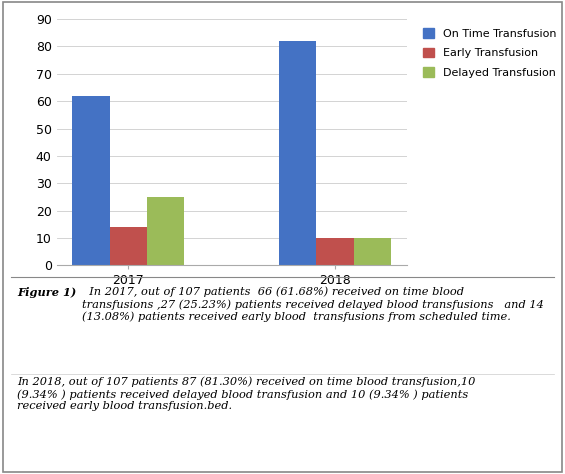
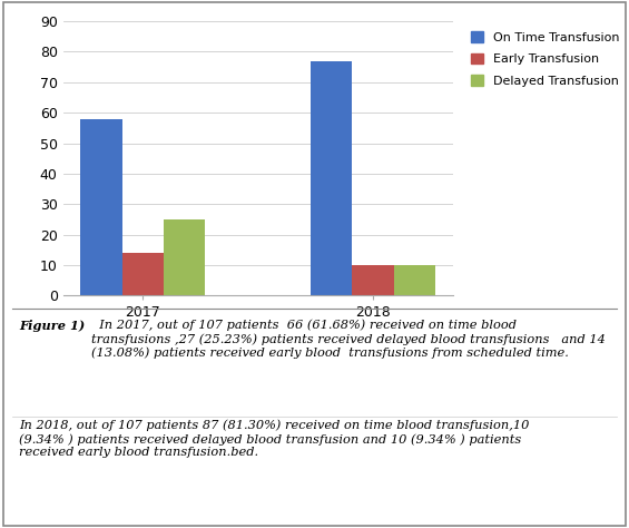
On Time Transfusion/2017: 62 -> 58
On Time Transfusion/2018: 82 -> 77
